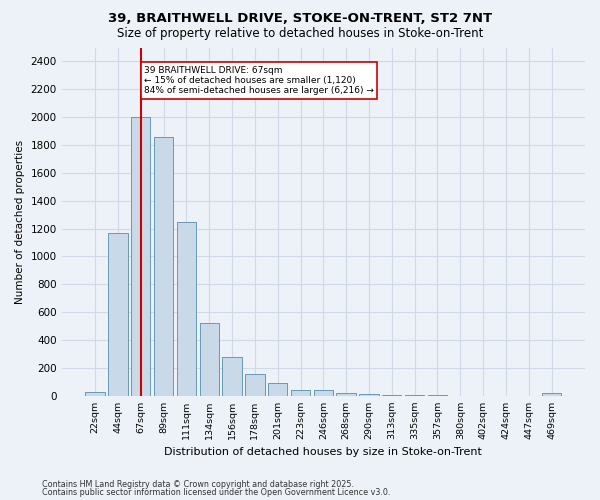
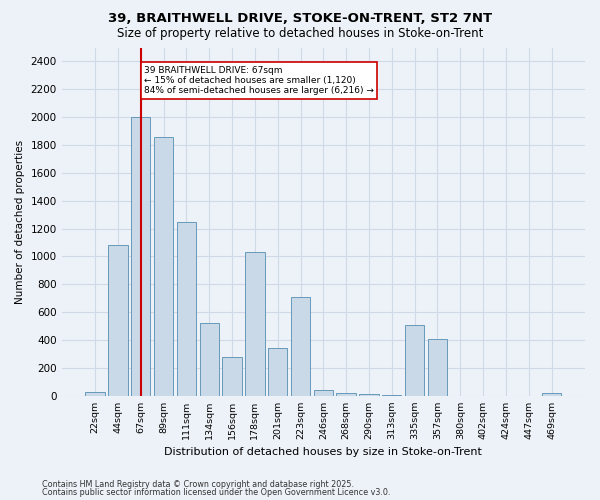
44sqm: 1170 -> 1080
178sqm: 160 -> 1030
201sqm: 100 -> 340
223sqm: 40 -> 710
335sqm: 0 -> 510
357sqm: 0 -> 410
